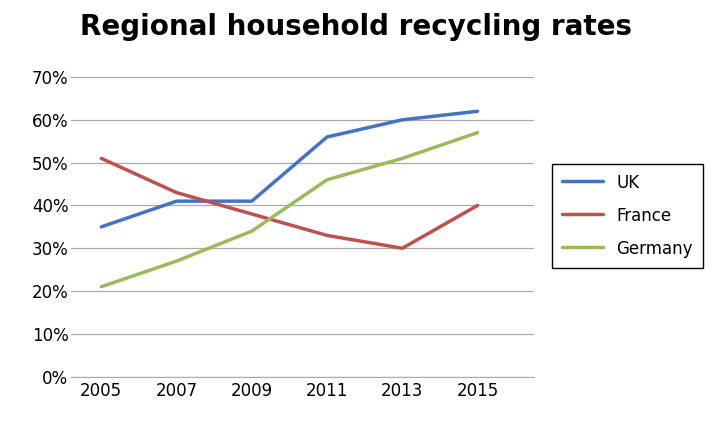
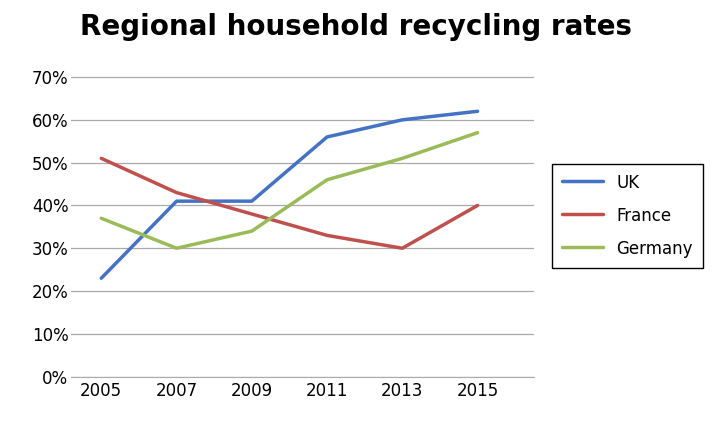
UK/2005: 35% -> 23%
Germany/2005: 21% -> 37%
Germany/2007: 27% -> 30%
